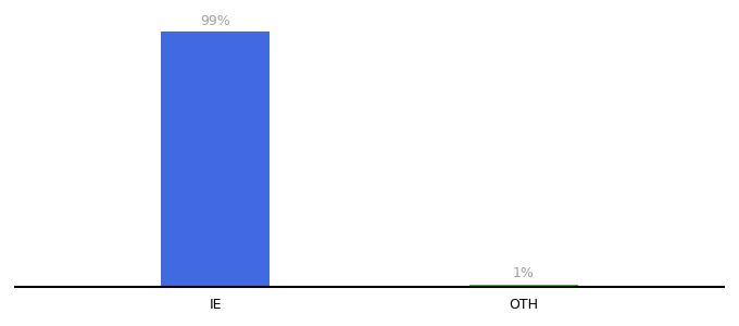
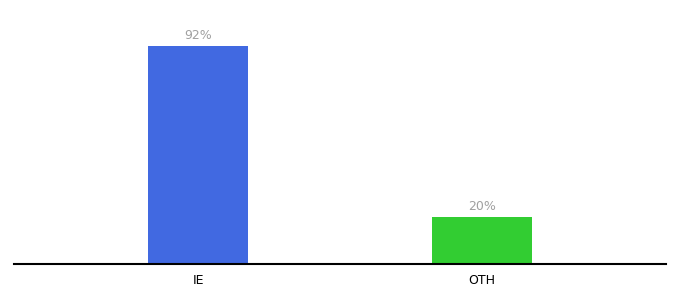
IE: 99% -> 92%
OTH: 1% -> 20%
